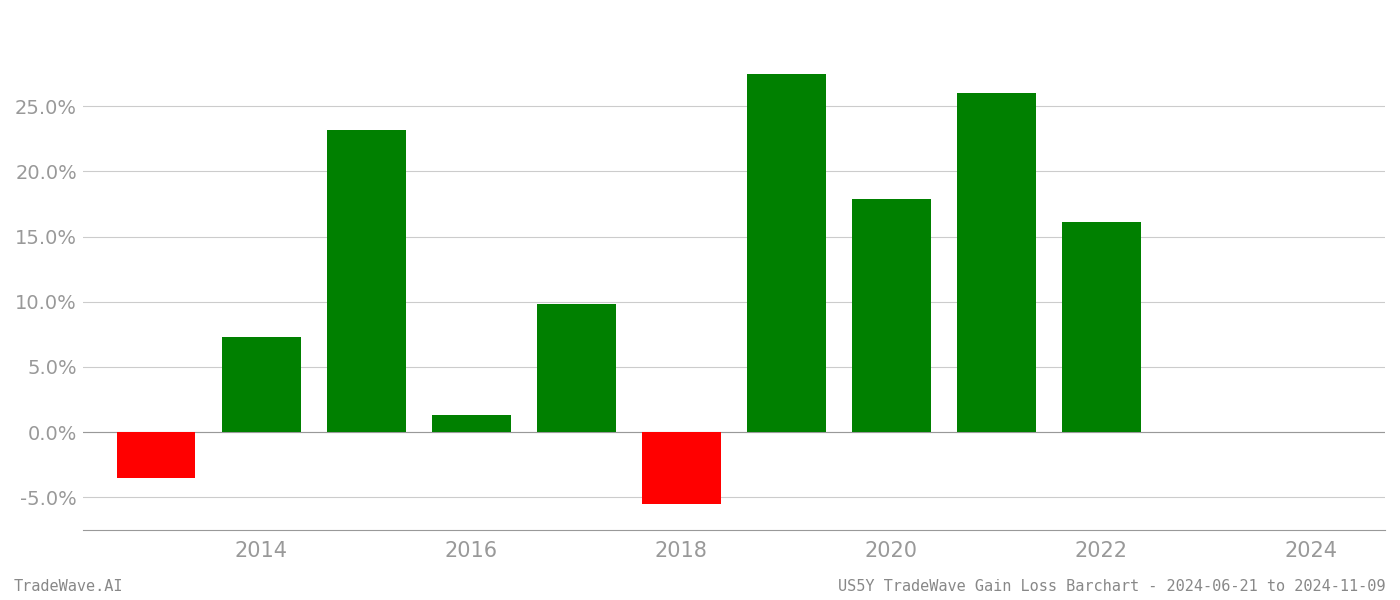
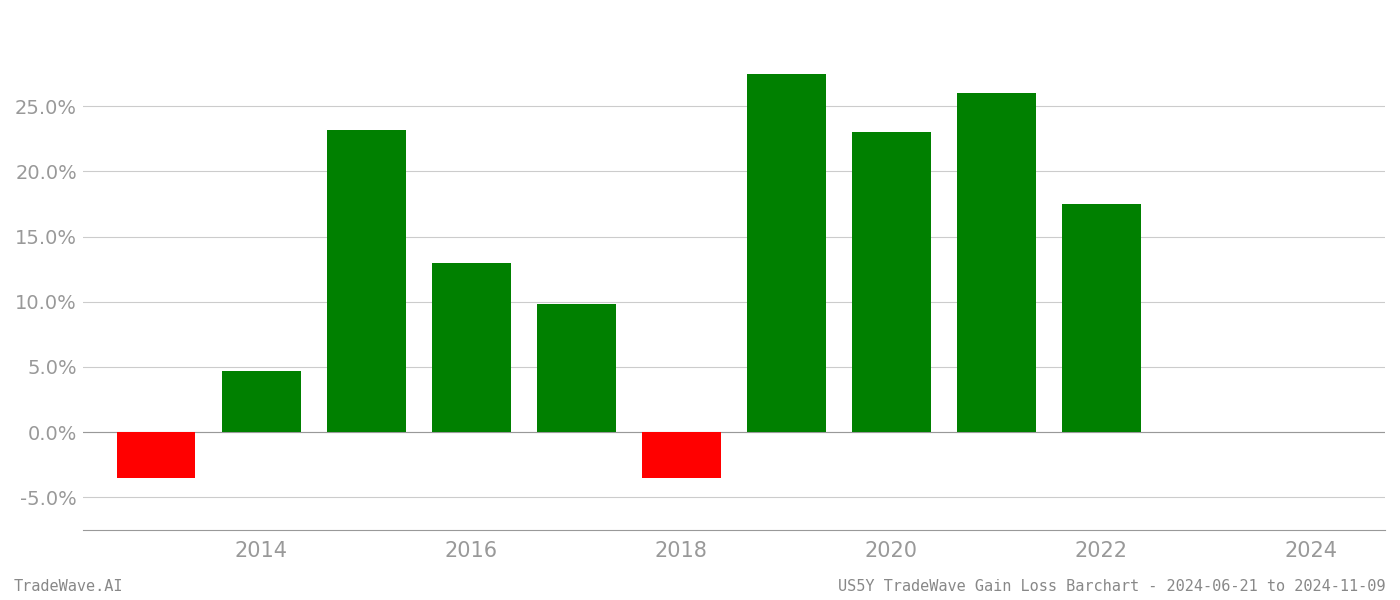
2014: 7.3% -> 4.7%
2016: 1.3% -> 13.0%
2018: -5.5% -> -3.5%
2020: 17.9% -> 23.0%
2022: 16.1% -> 17.5%
